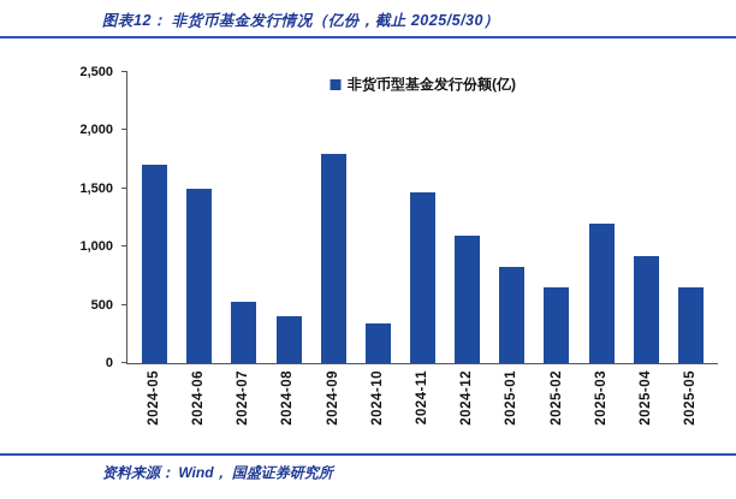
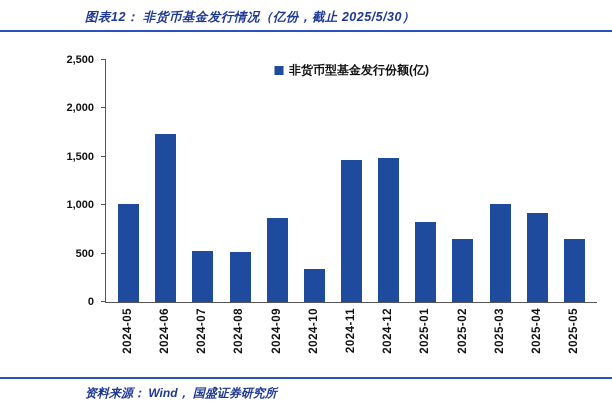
2024-05: 1700 -> 1000
2024-06: 1500 -> 1700
2024-08: 400 -> 500
2024-09: 1800 -> 900
2024-12: 1100 -> 1500
2025-03: 1200 -> 1000
